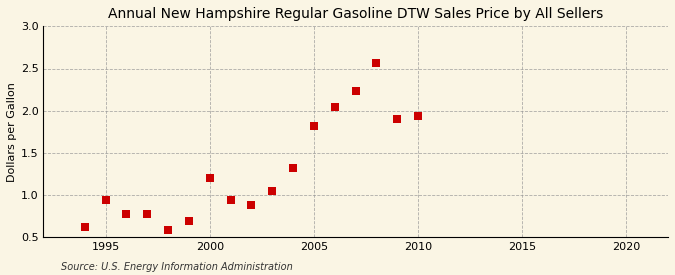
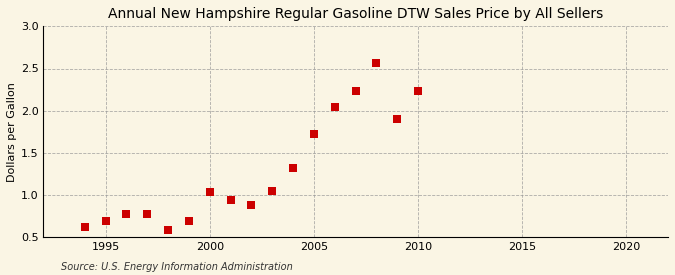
1995: 0.94 -> 0.70
2000: 1.20 -> 1.04
2005: 1.82 -> 1.72
2010: 1.94 -> 2.23
